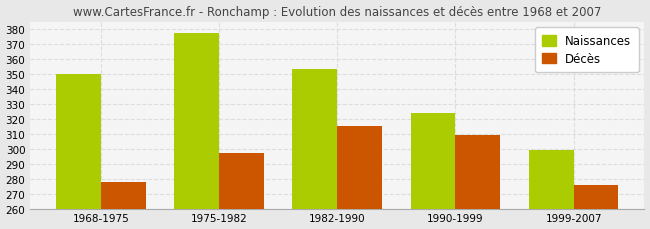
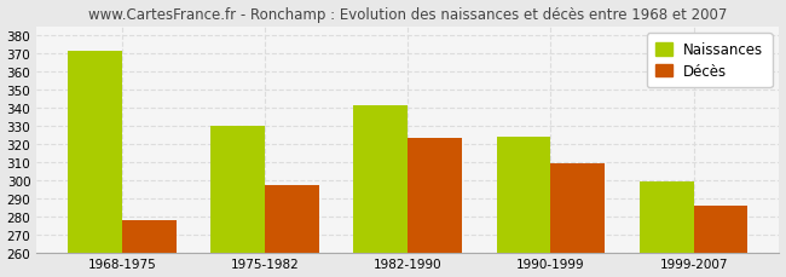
Naissances/1968-1975: 350 -> 371
Naissances/1975-1982: 377 -> 330
Naissances/1982-1990: 353 -> 341
Décès/1982-1990: 315 -> 323
Décès/1999-2007: 276 -> 286
